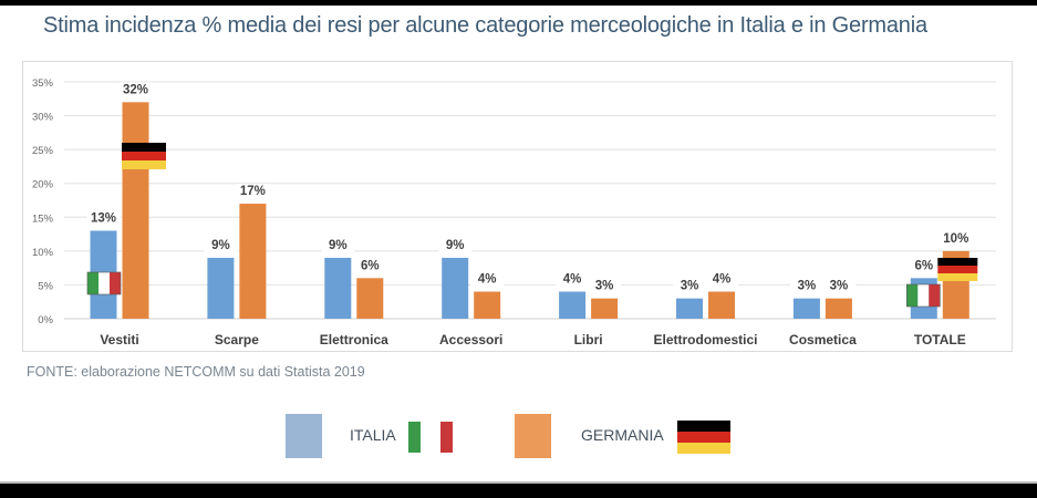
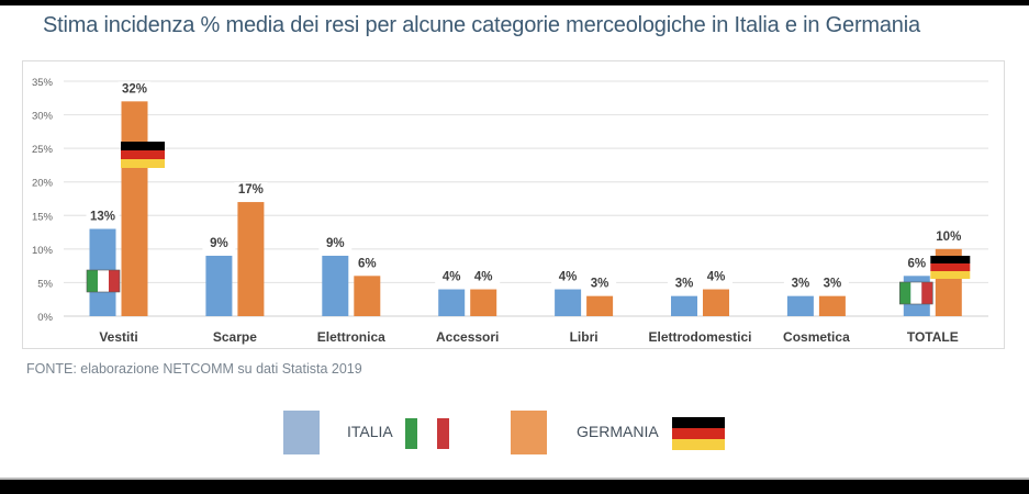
ITALIA/Accessori: 9% -> 4%
